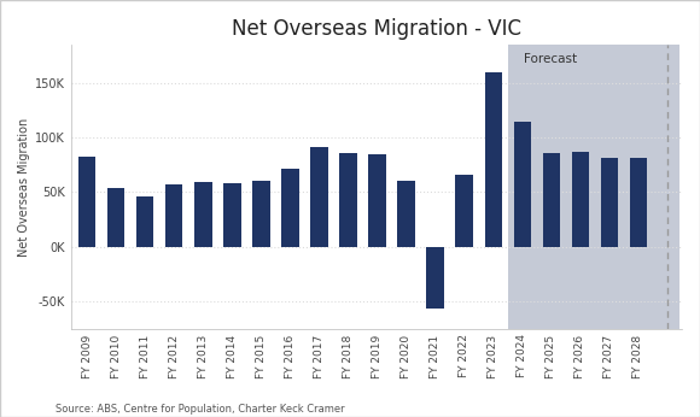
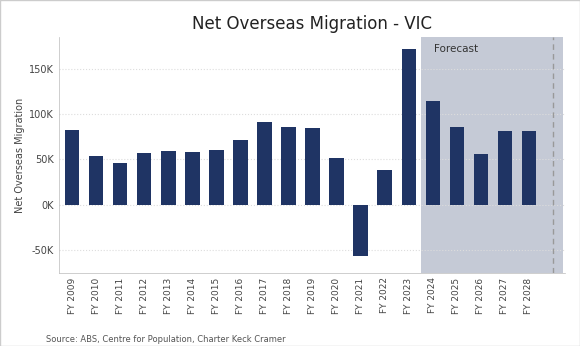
FY 2020: 61K -> 52K
FY 2022: 66K -> 38K
FY 2023: 160K -> 172K
FY 2026: 87K -> 56K
